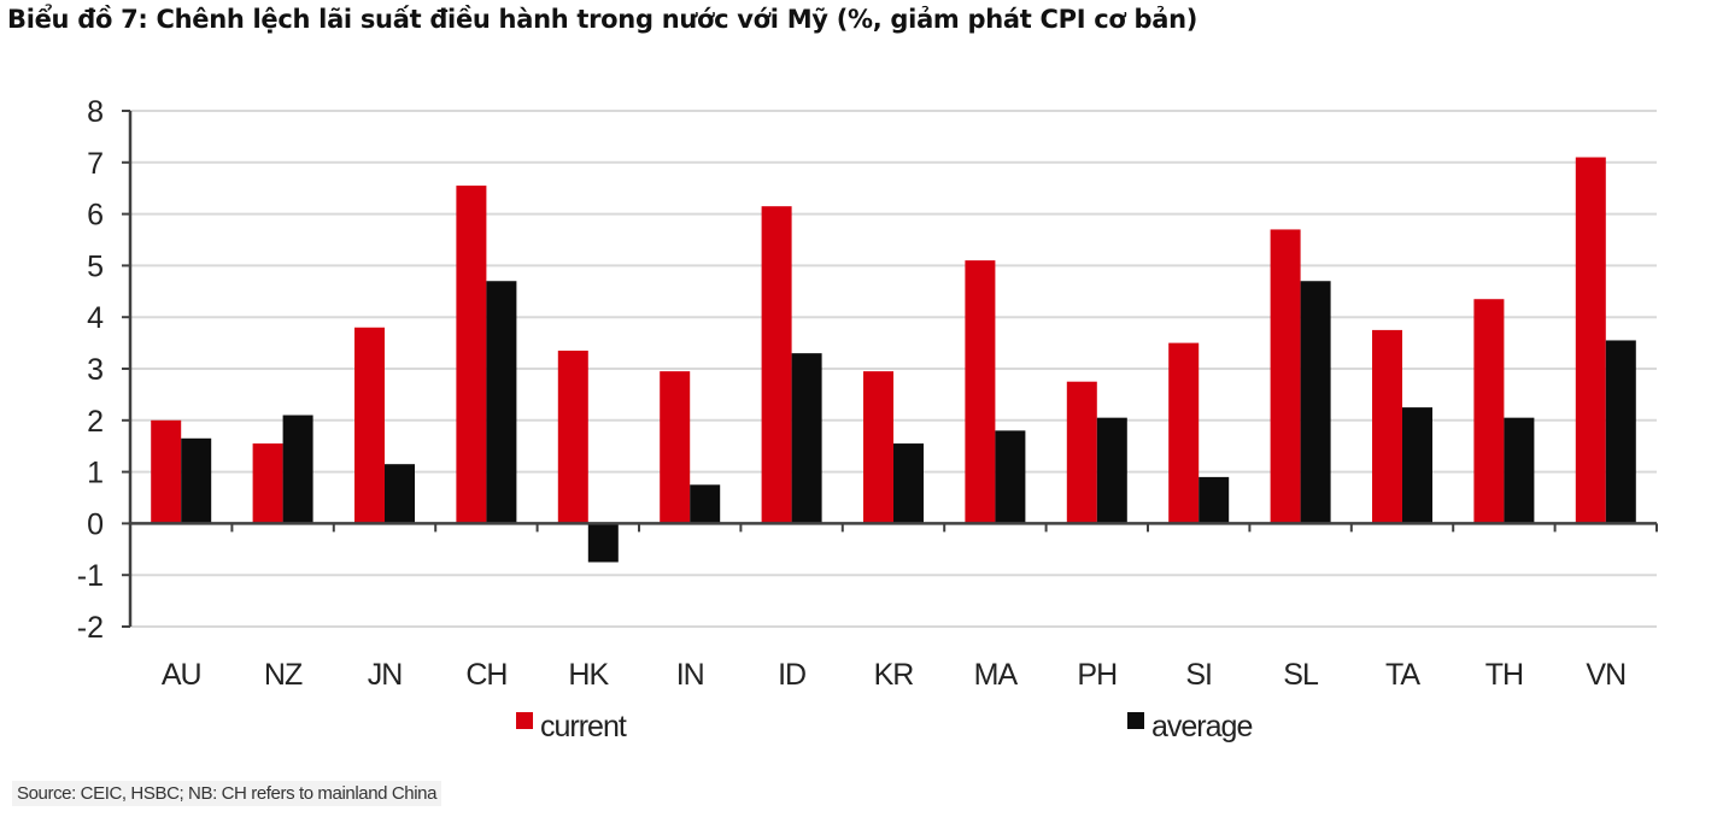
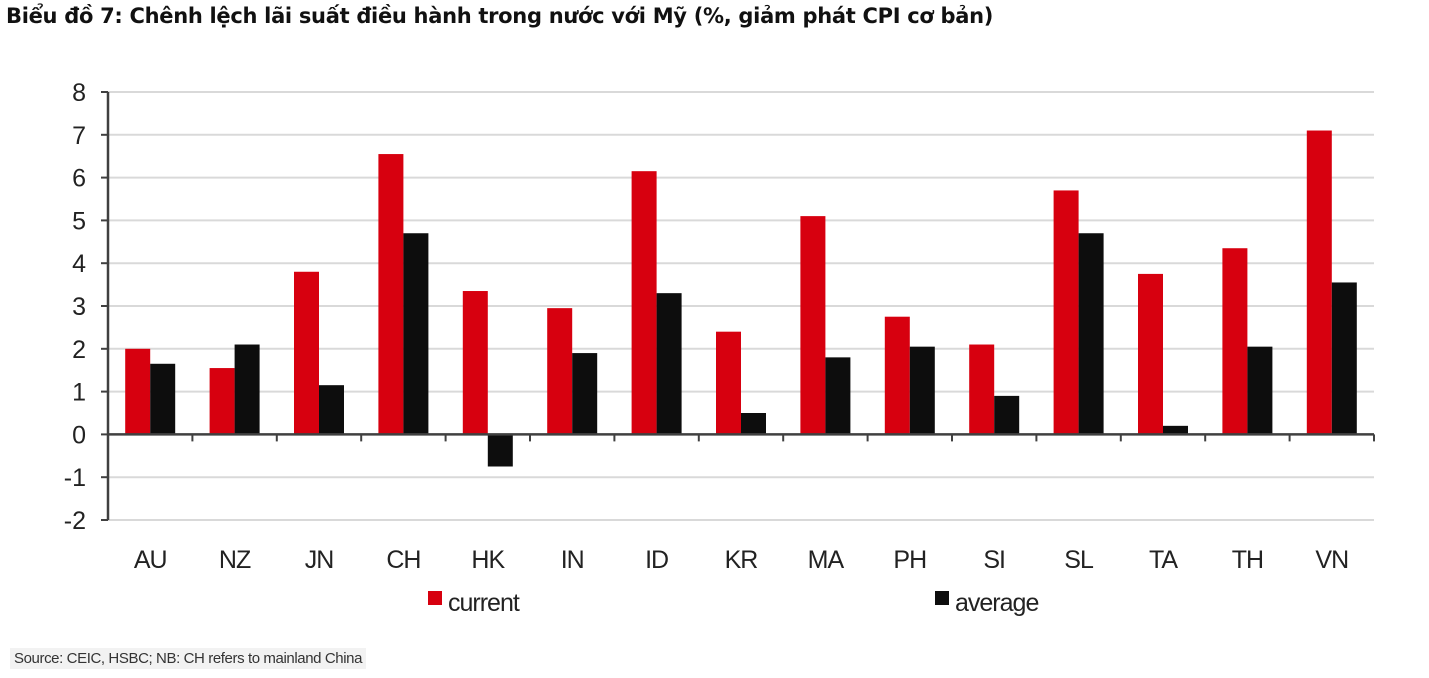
average/IN: 0.8 -> 1.9
current/KR: 3.0 -> 2.4
average/KR: 1.6 -> 0.5
current/SI: 3.5 -> 2.1
average/TA: 2.2 -> 0.2
